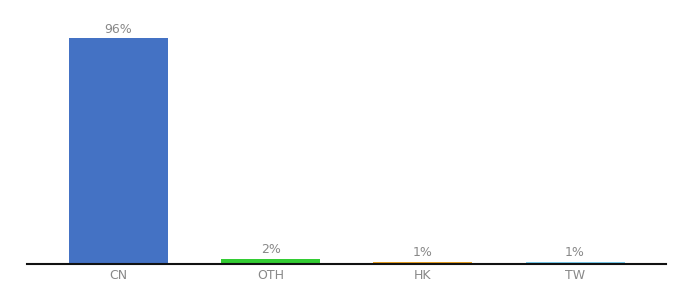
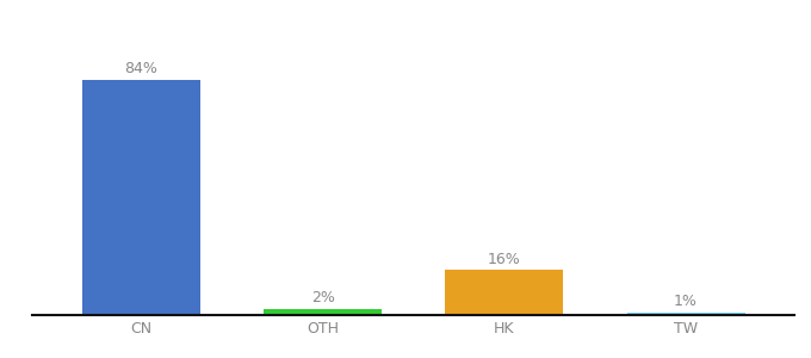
CN: 96% -> 84%
HK: 1% -> 16%
